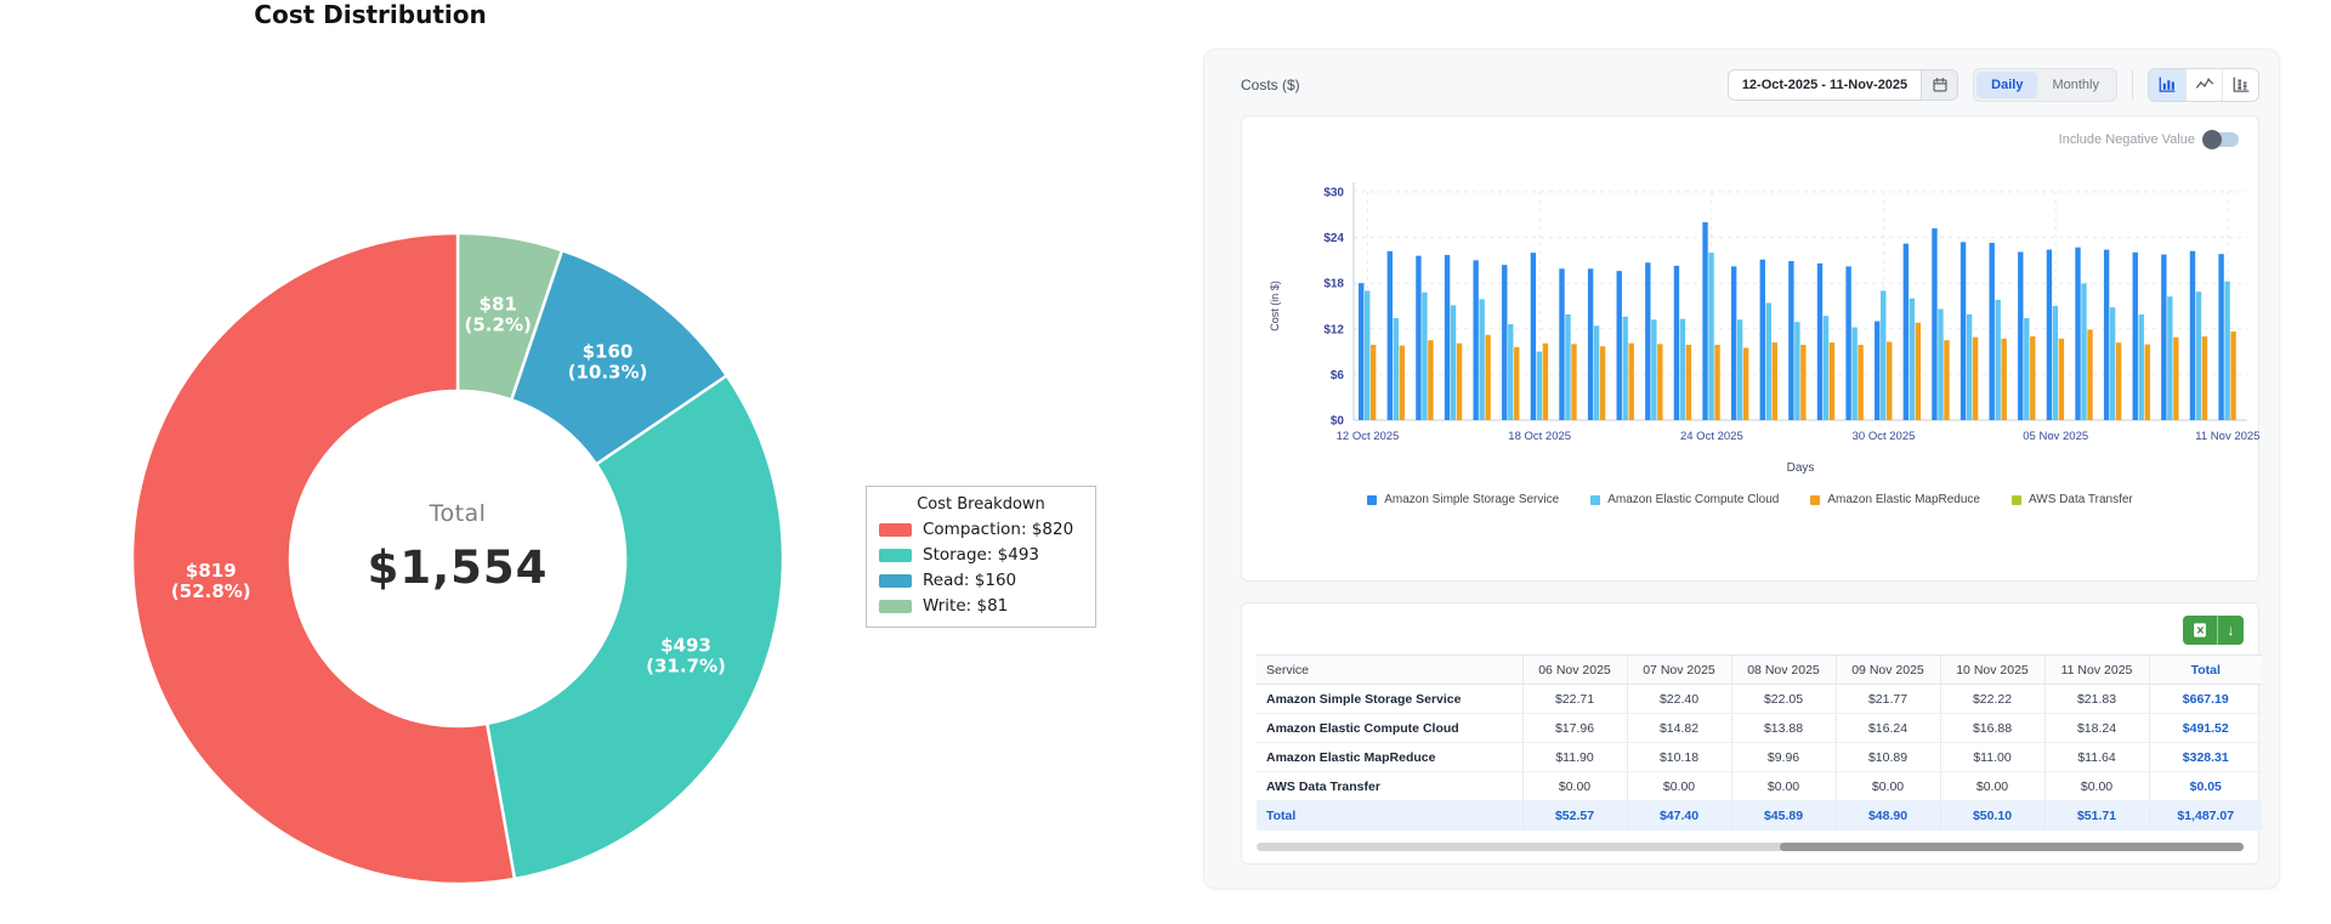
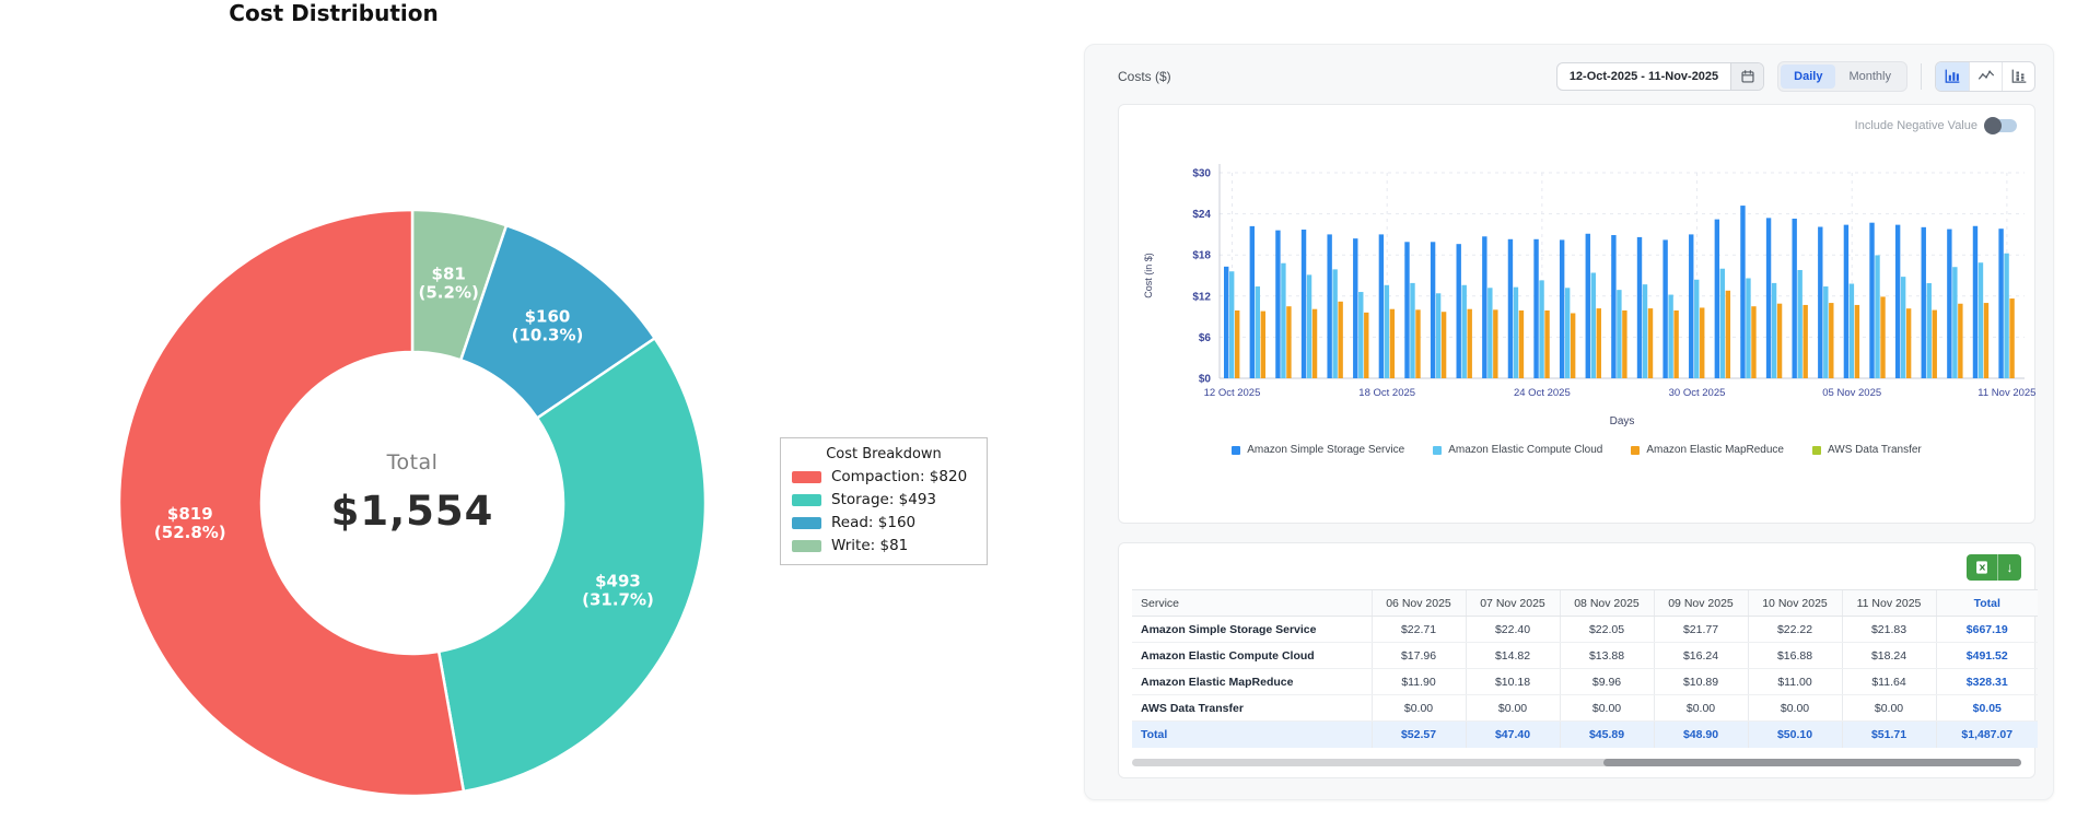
Amazon Simple Storage Service/12 Oct 2025: $18 -> $16
Amazon Elastic Compute Cloud/12 Oct 2025: $17 -> $16
Amazon Simple Storage Service/18 Oct 2025: $22 -> $21
Amazon Elastic Compute Cloud/18 Oct 2025: $9 -> $14
Amazon Simple Storage Service/24 Oct 2025: $26 -> $20
Amazon Elastic Compute Cloud/24 Oct 2025: $22 -> $14
Amazon Simple Storage Service/30 Oct 2025: $13 -> $21
Amazon Elastic Compute Cloud/30 Oct 2025: $17 -> $14
Amazon Elastic Compute Cloud/05 Nov 2025: $15 -> $14
